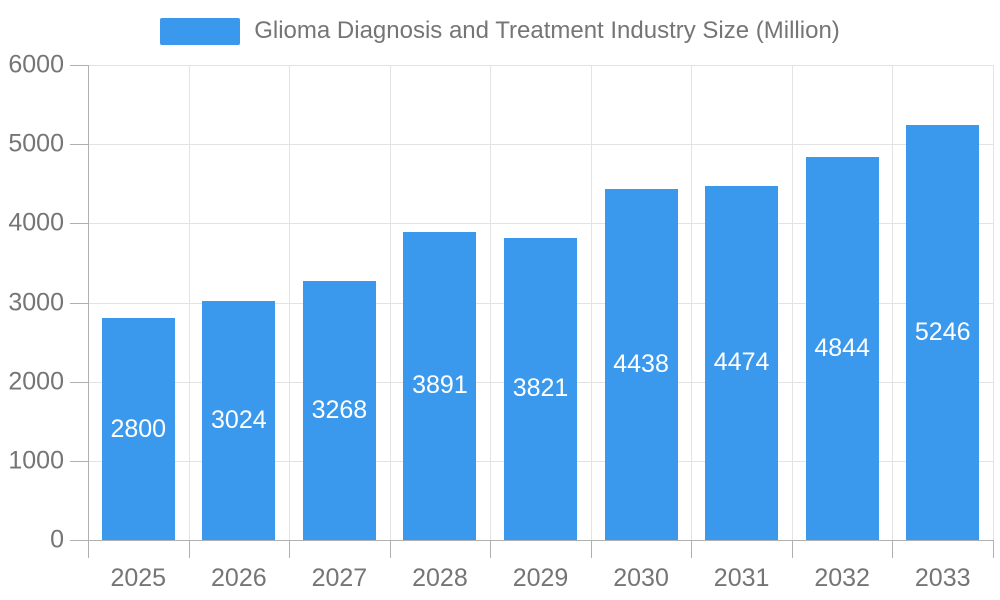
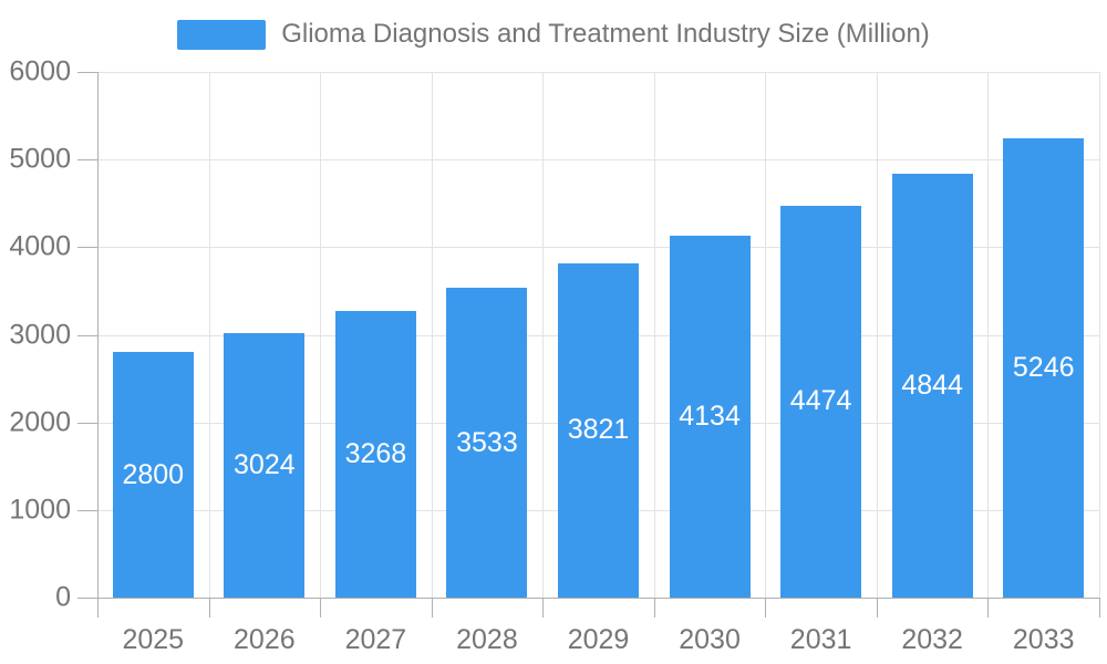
2028: 3891 -> 3533
2030: 4438 -> 4134
